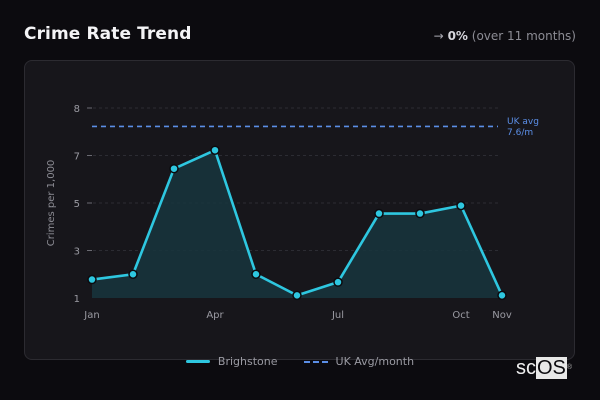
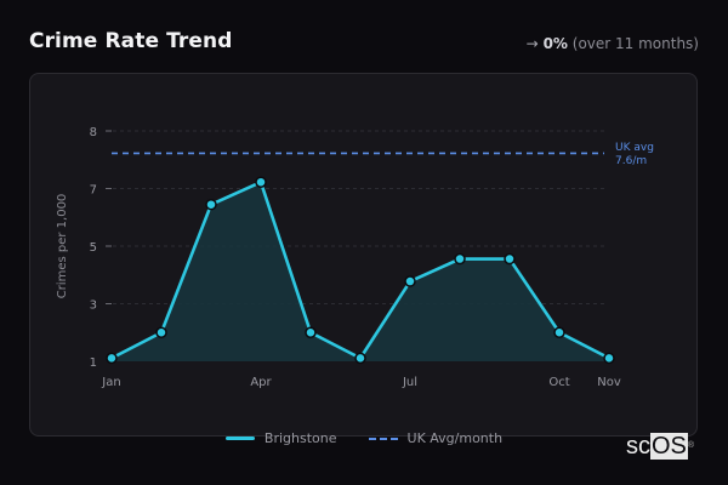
Jan: 1.8 -> 1.2
Jul: 1.7 -> 3.6
Oct: 4.6 -> 2.0
